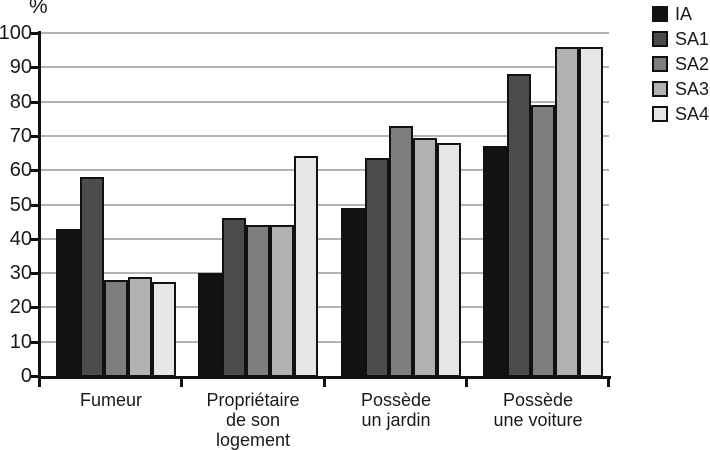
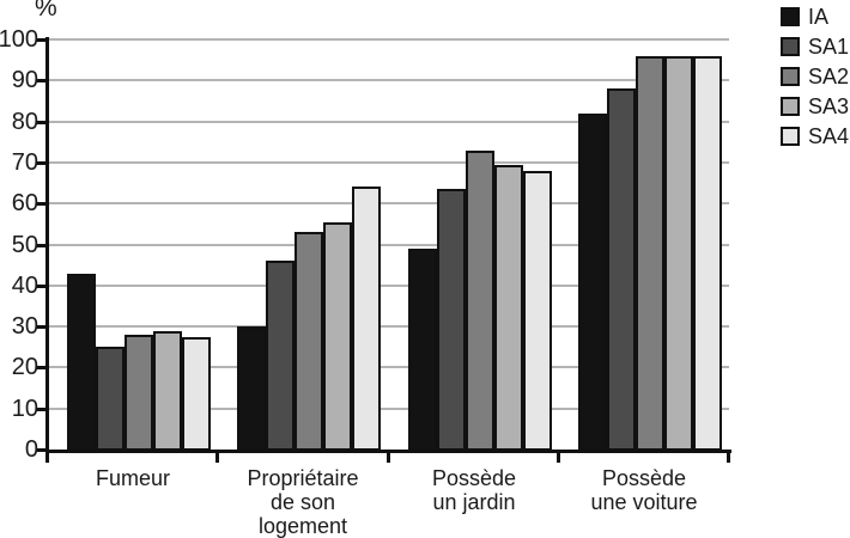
SA1/Fumeur: 58 -> 25
SA2/Propriétaire de son logement: 44 -> 53
SA3/Propriétaire de son logement: 44 -> 56
IA/Possède une voiture: 67 -> 82
SA2/Possède une voiture: 79 -> 96
